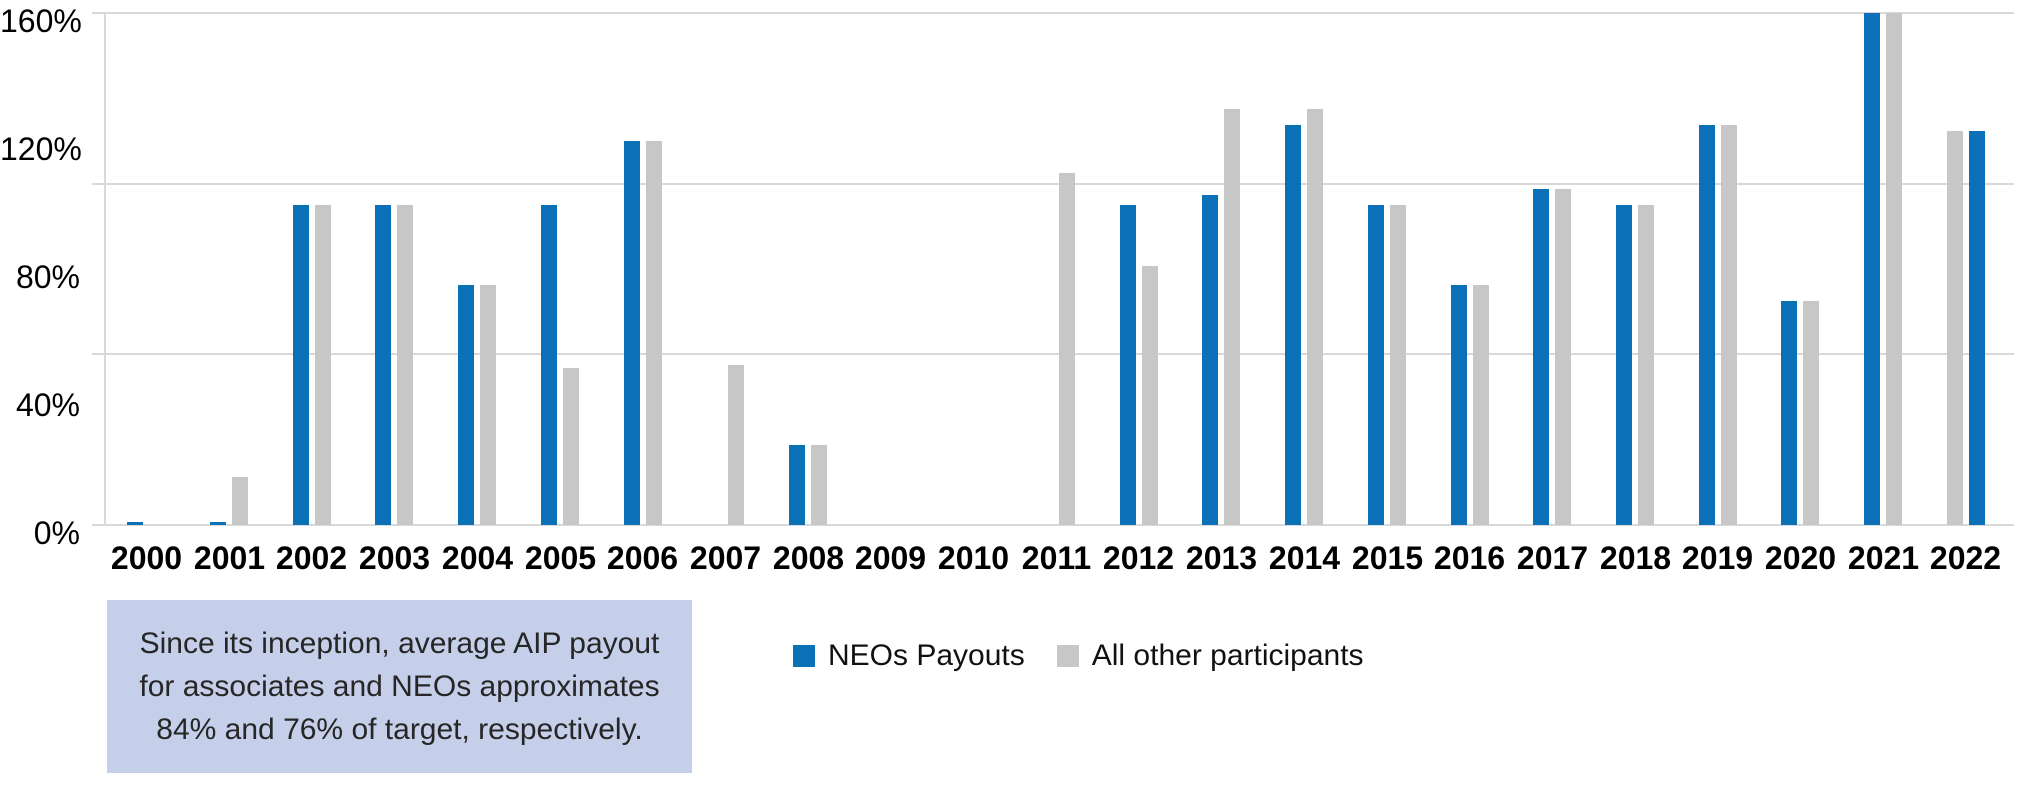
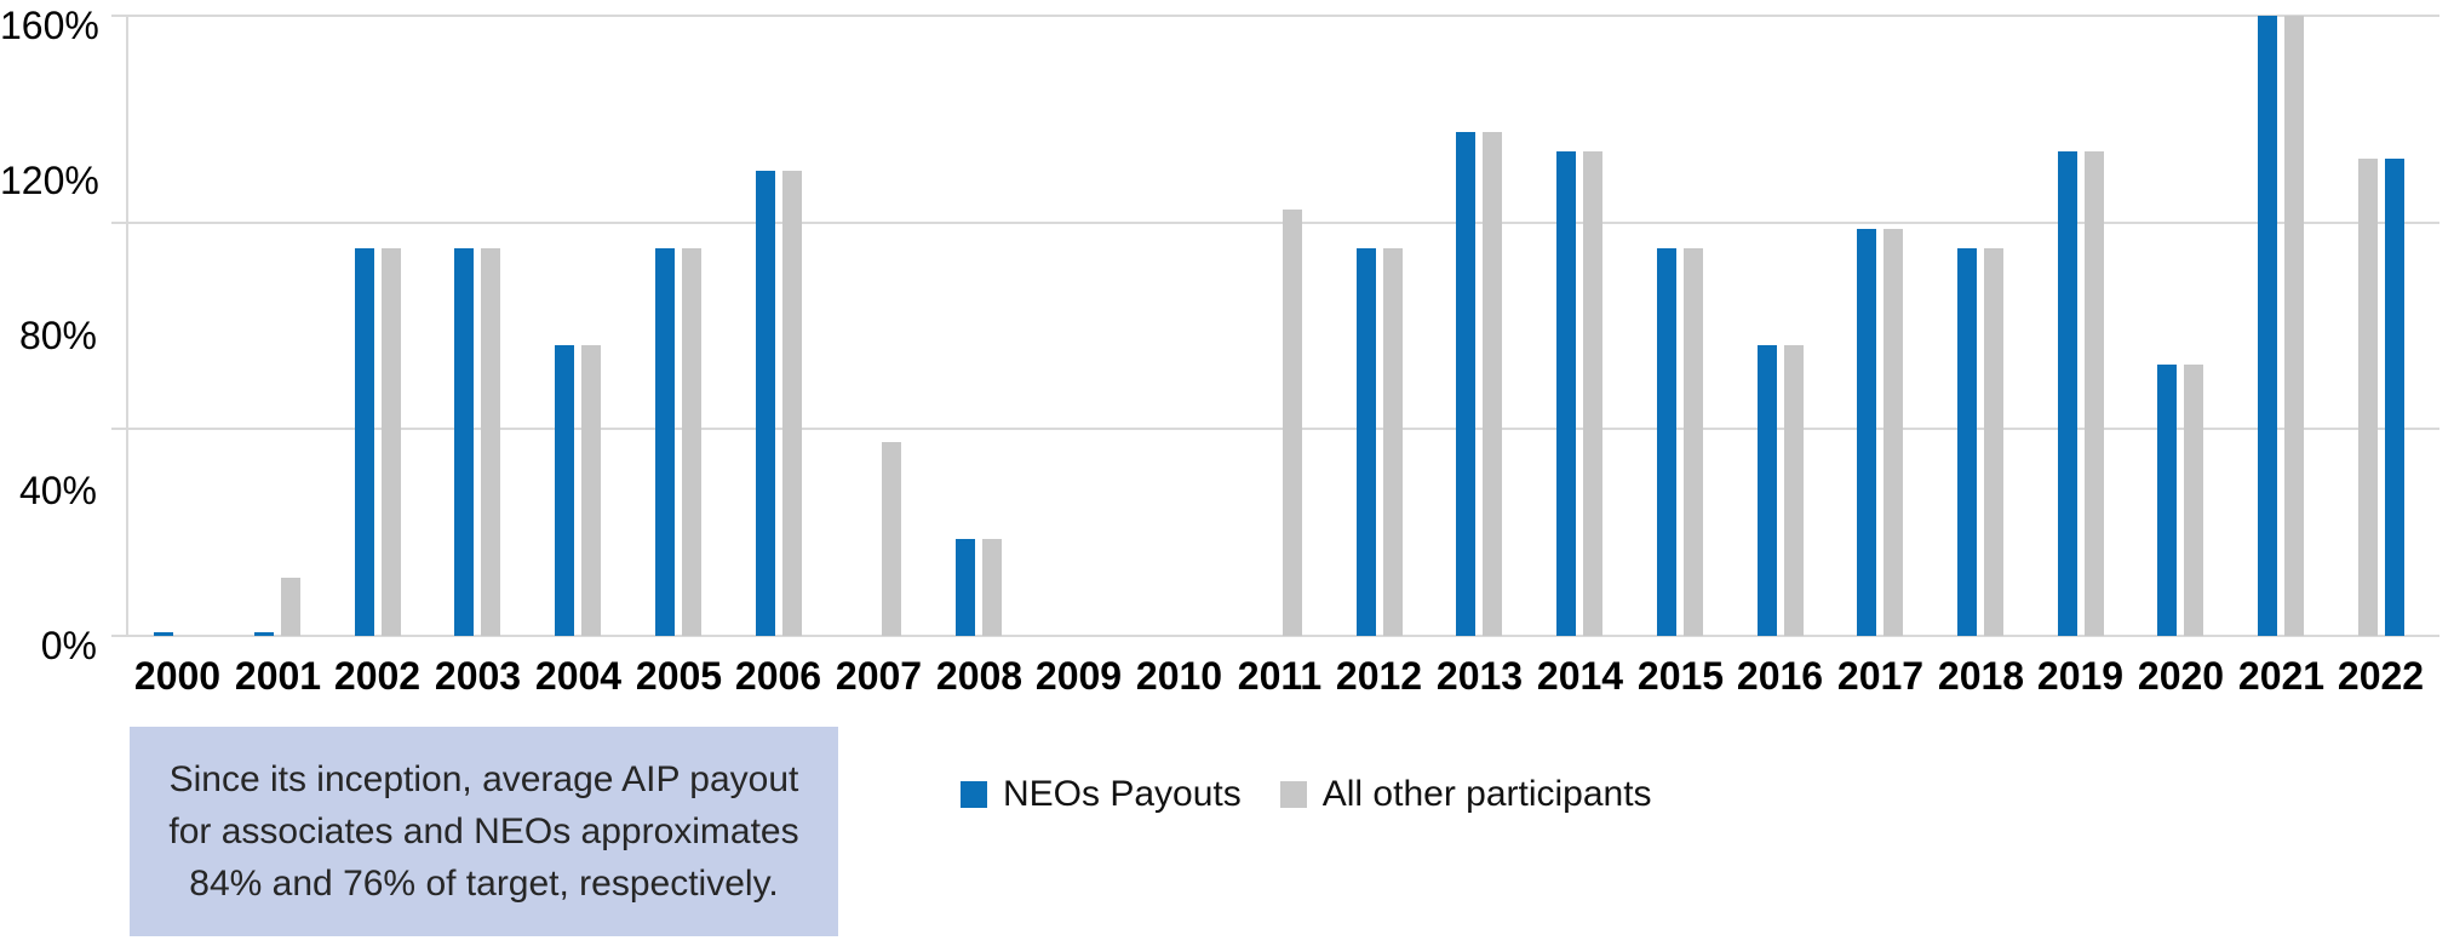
All other participants/2005: 49% -> 100%
All other participants/2012: 81% -> 100%
NEOs Payouts/2013: 103% -> 130%
All other participants/2014: 130% -> 125%
